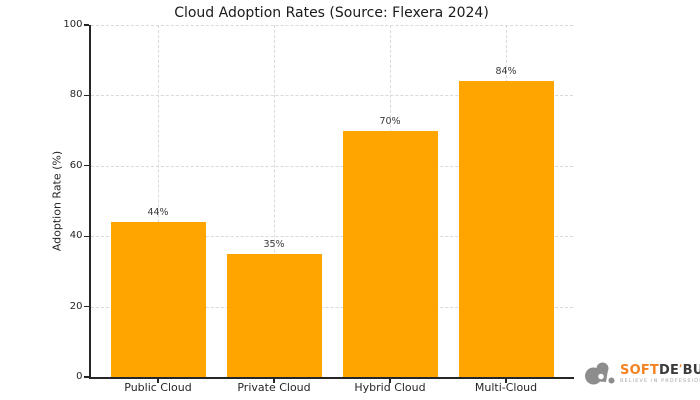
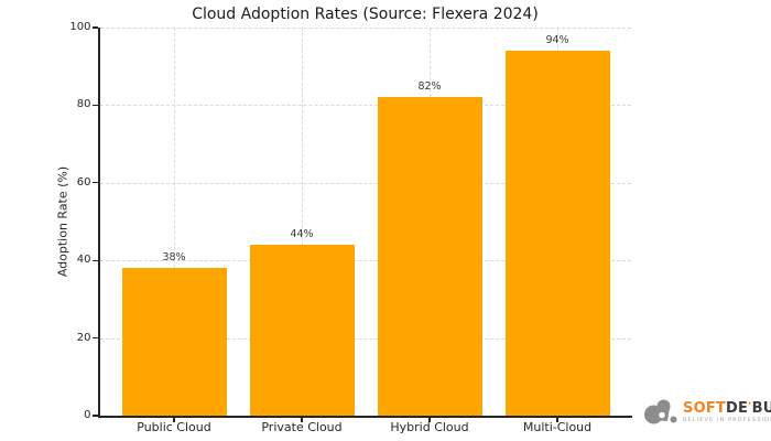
Public Cloud: 44% -> 38%
Private Cloud: 35% -> 44%
Hybrid Cloud: 70% -> 82%
Multi-Cloud: 84% -> 94%
